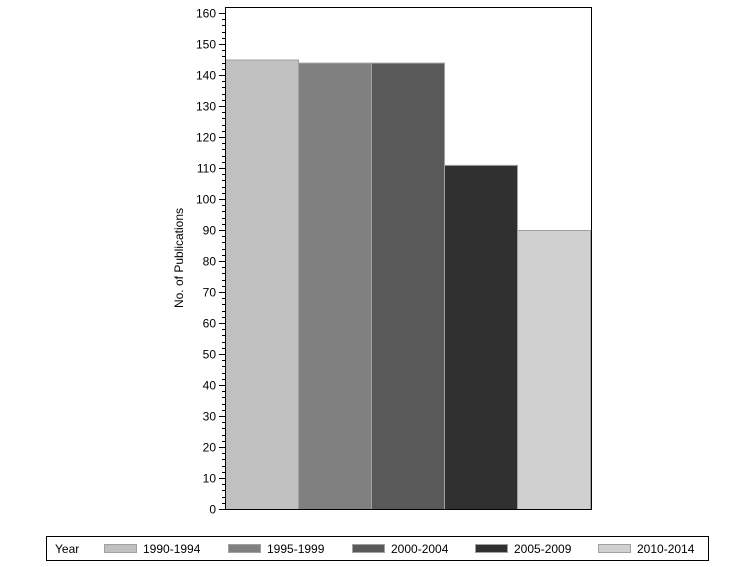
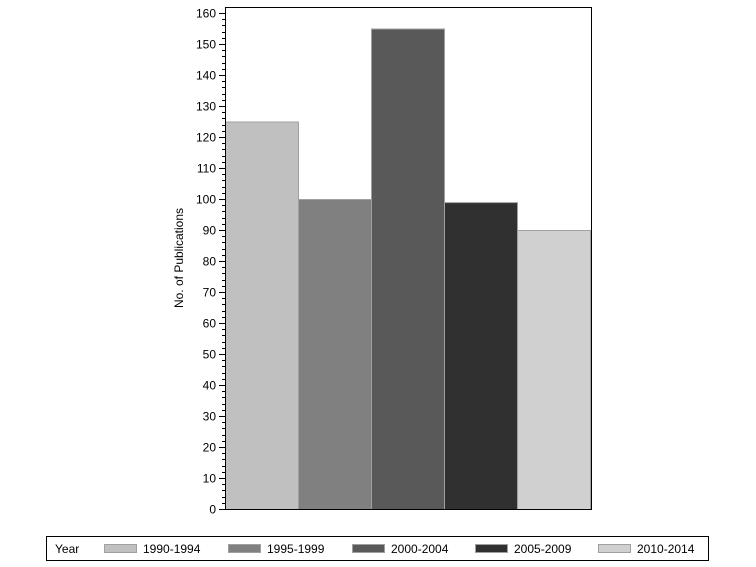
1990-1994: 145 -> 125
1995-1999: 144 -> 100
2000-2004: 144 -> 155
2005-2009: 111 -> 99
